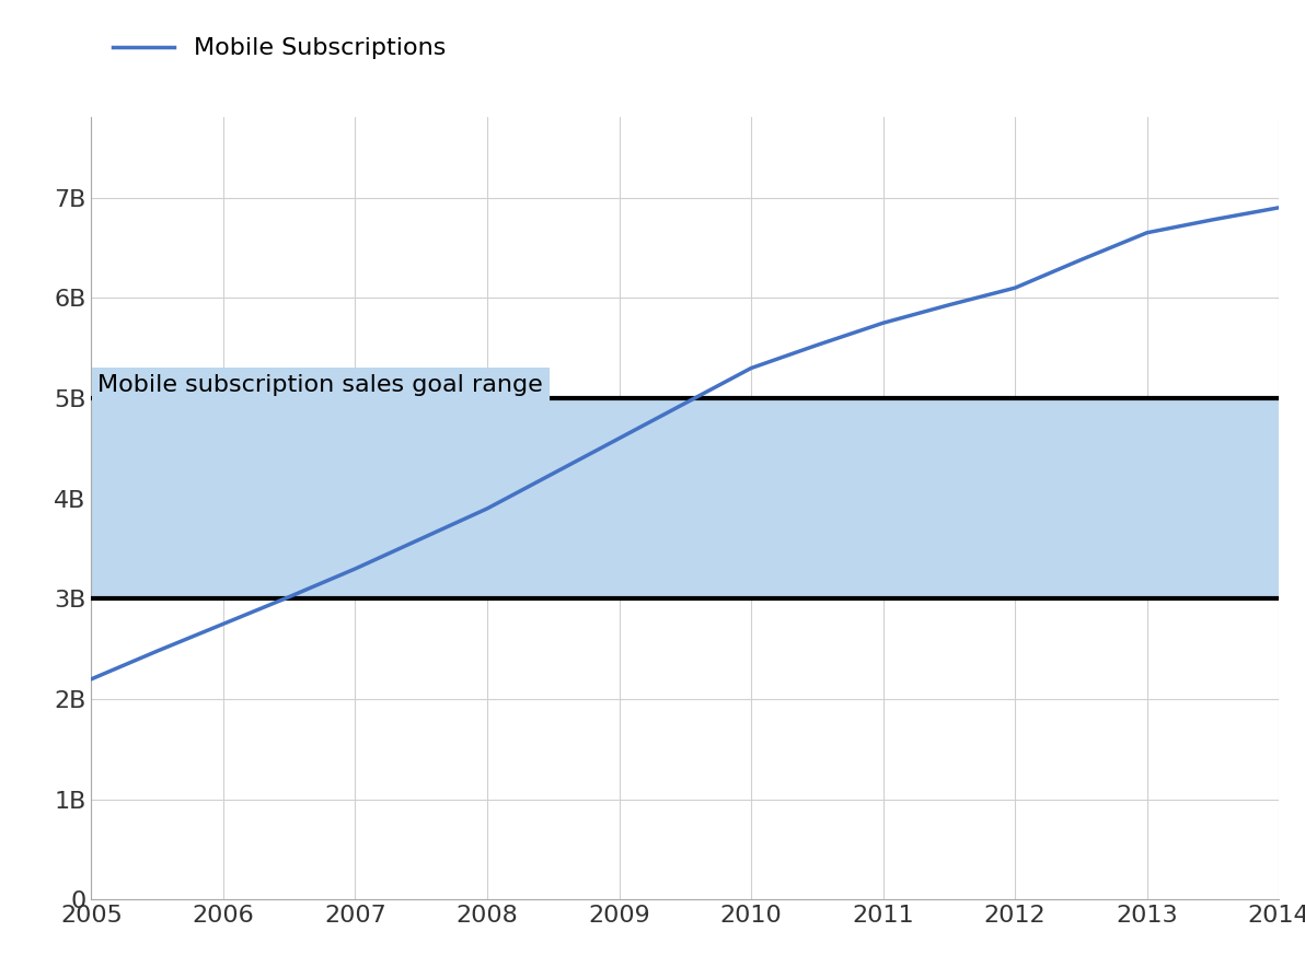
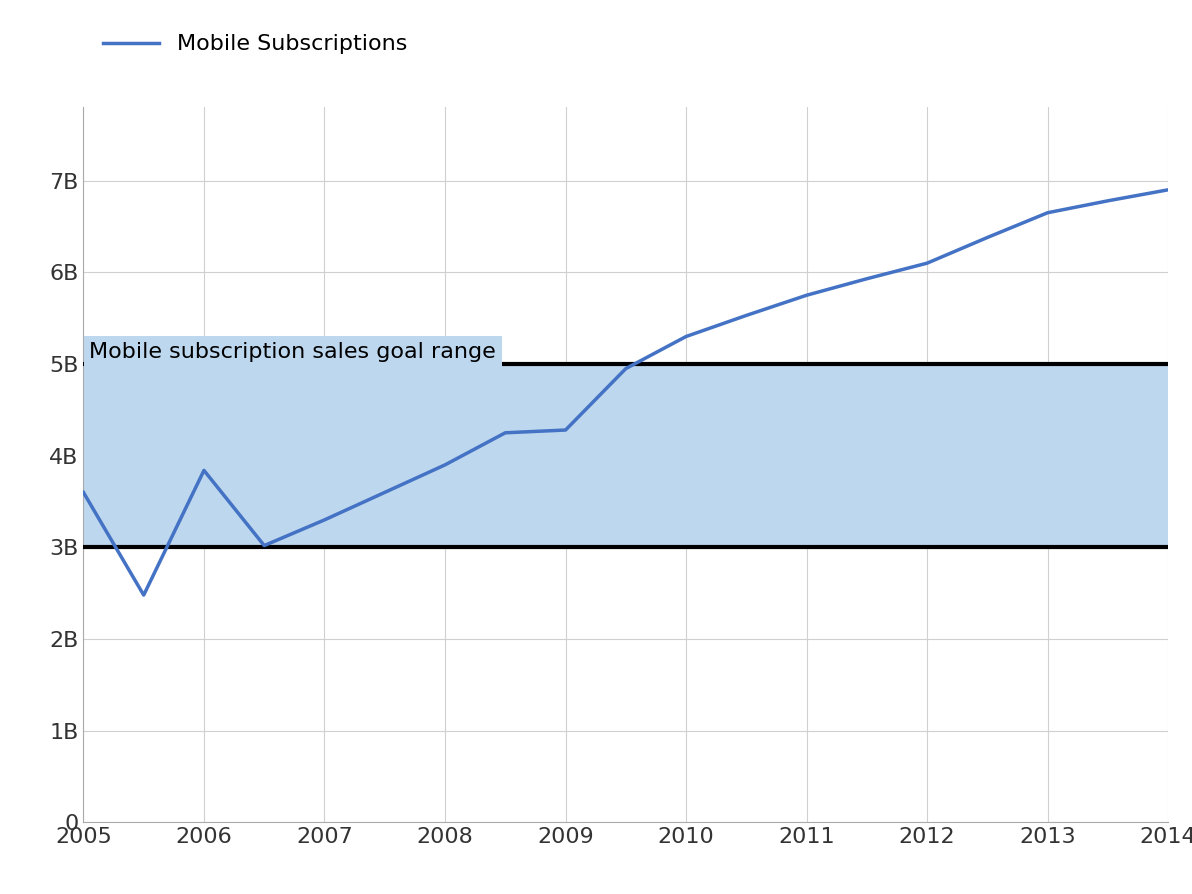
2005: 2.20B -> 3.60B
2006: 2.75B -> 3.84B
2009: 4.60B -> 4.28B
